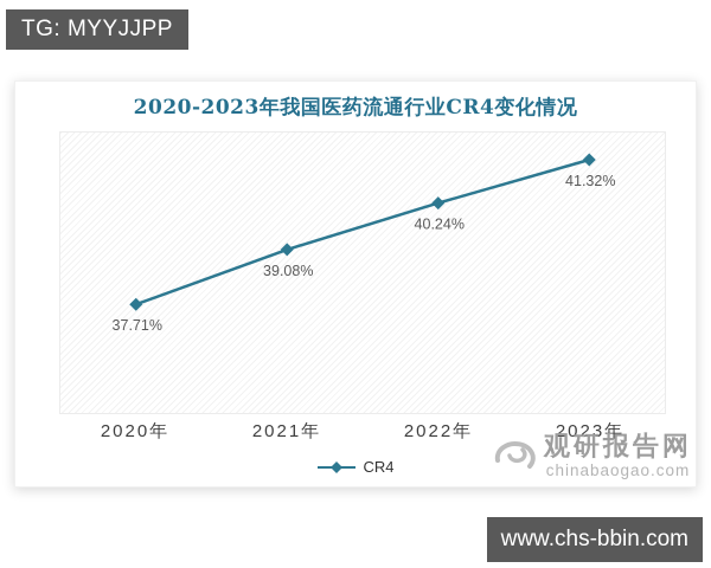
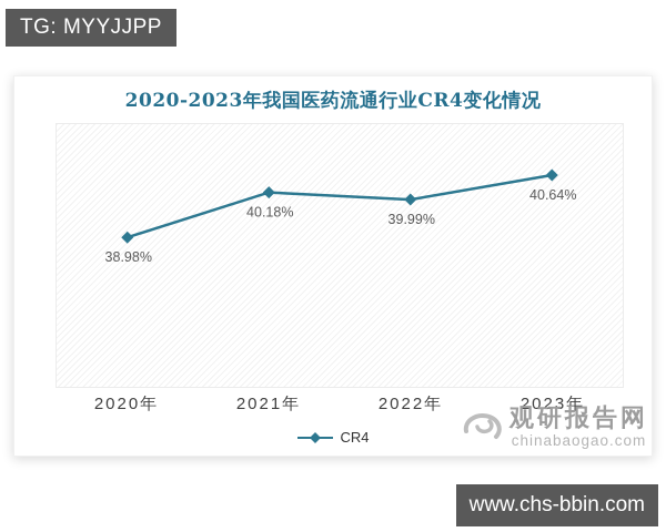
2020年: 37.71% -> 38.98%
2021年: 39.08% -> 40.18%
2022年: 40.24% -> 39.99%
2023年: 41.32% -> 40.64%
